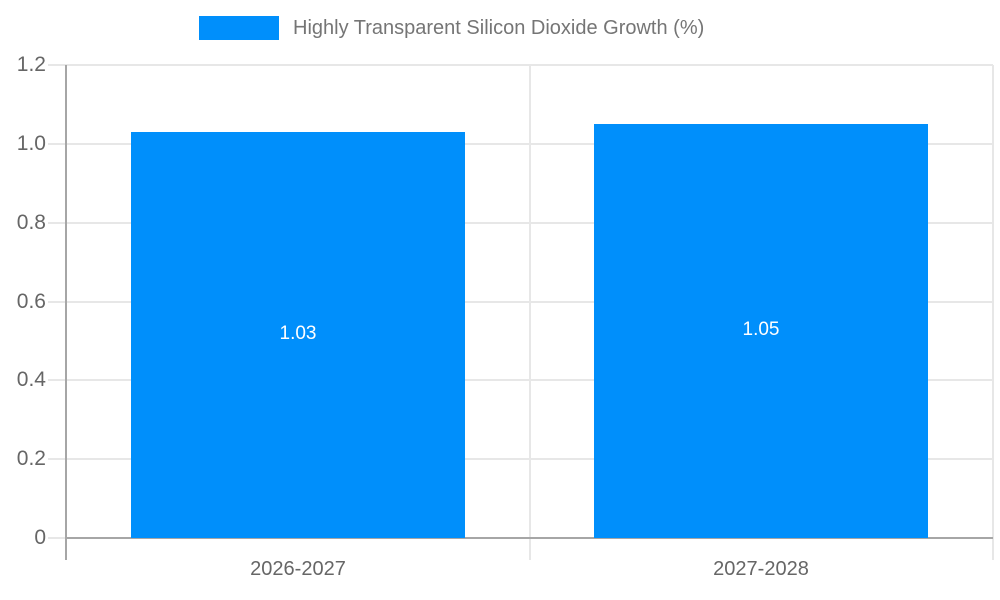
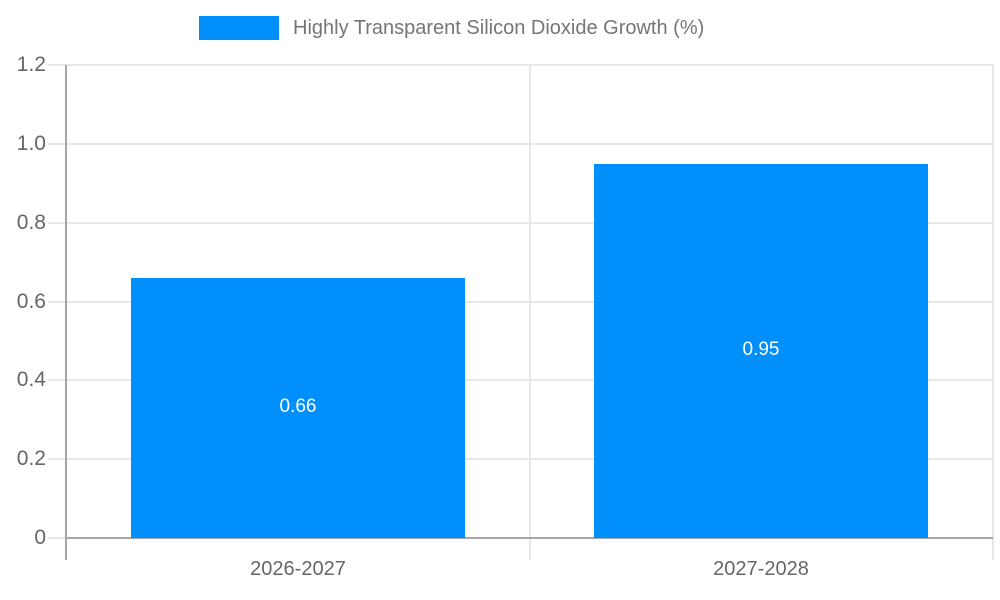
2026-2027: 1.03 -> 0.66
2027-2028: 1.05 -> 0.95
